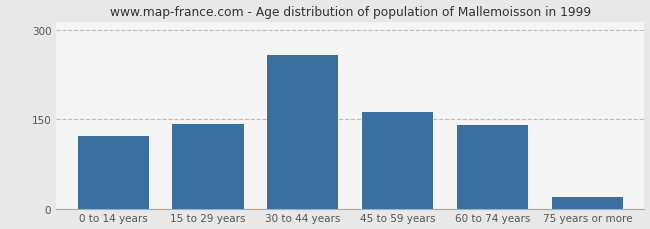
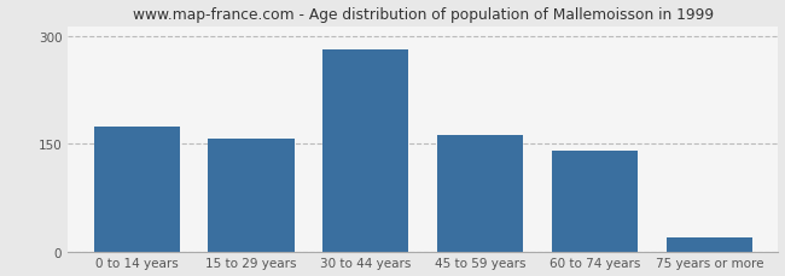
0 to 14 years: 122 -> 175
15 to 29 years: 142 -> 157
30 to 44 years: 258 -> 283
